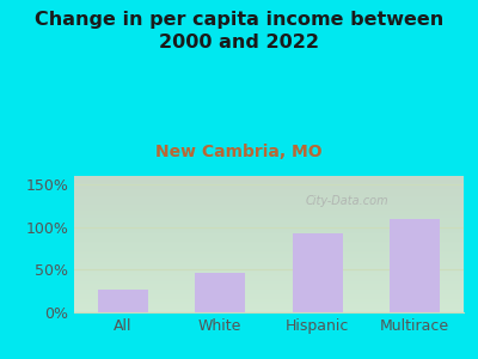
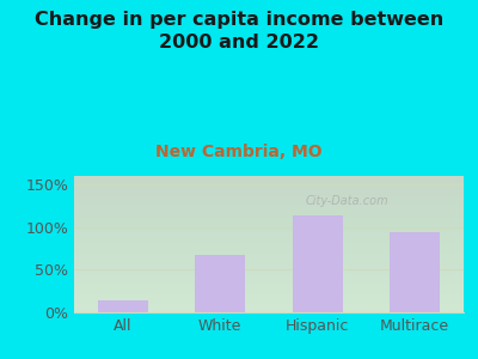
All: 27% -> 14%
White: 46% -> 68%
Hispanic: 93% -> 114%
Multirace: 110% -> 94%
